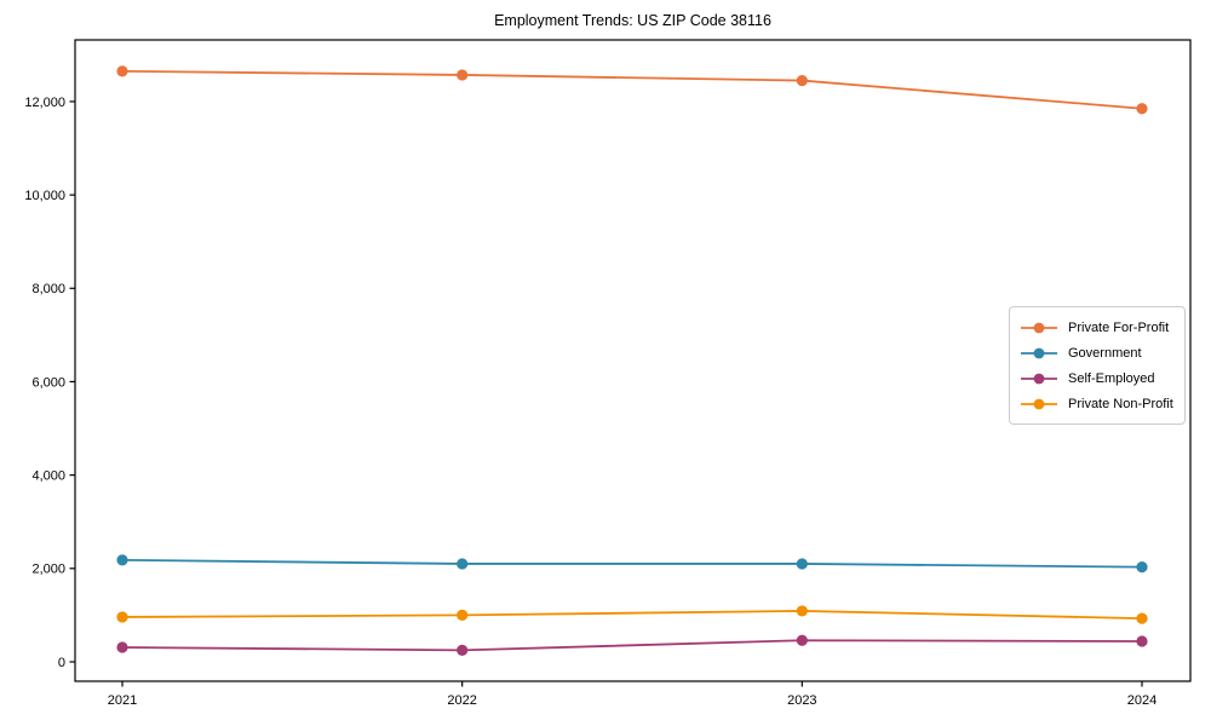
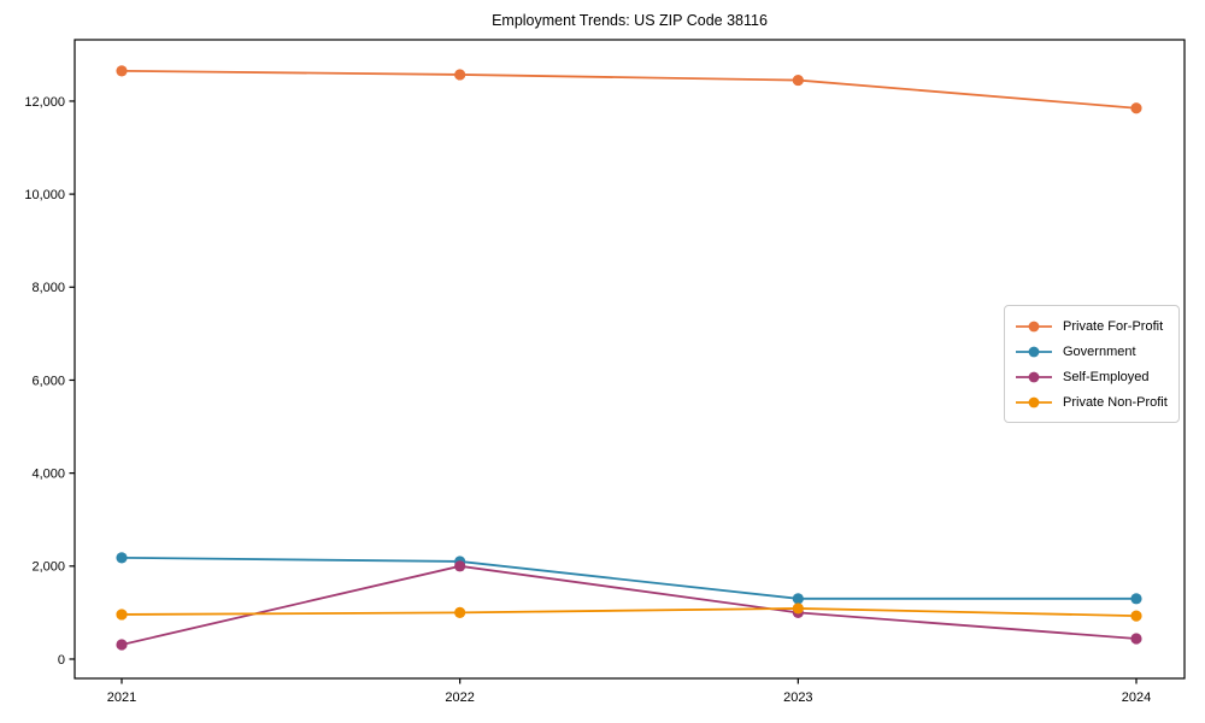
Self-Employed/2022: 200 -> 2000
Government/2023: 2100 -> 1300
Self-Employed/2023: 500 -> 1000
Government/2024: 2000 -> 1300
